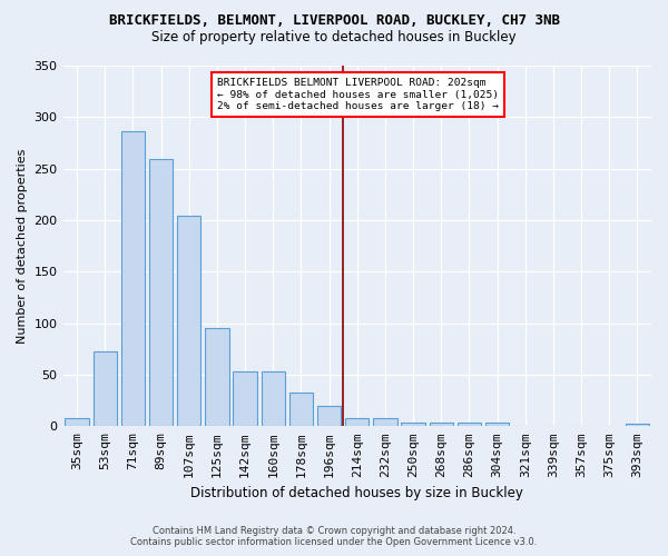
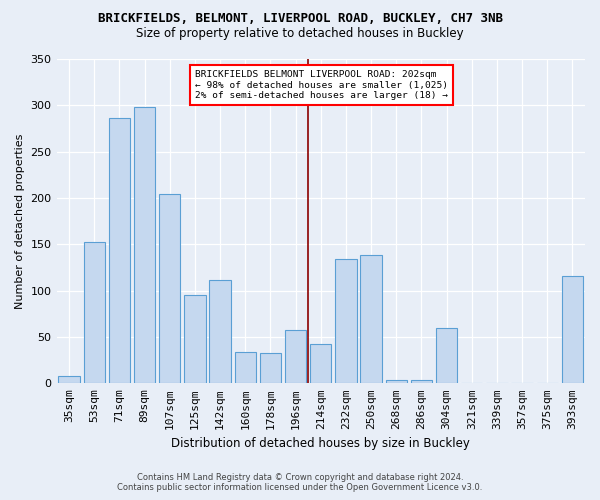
53sqm: 73 -> 152
89sqm: 259 -> 298
142sqm: 53 -> 112
160sqm: 53 -> 34
196sqm: 20 -> 58
214sqm: 8 -> 42
232sqm: 8 -> 134
250sqm: 4 -> 138
304sqm: 4 -> 60
393sqm: 3 -> 116
